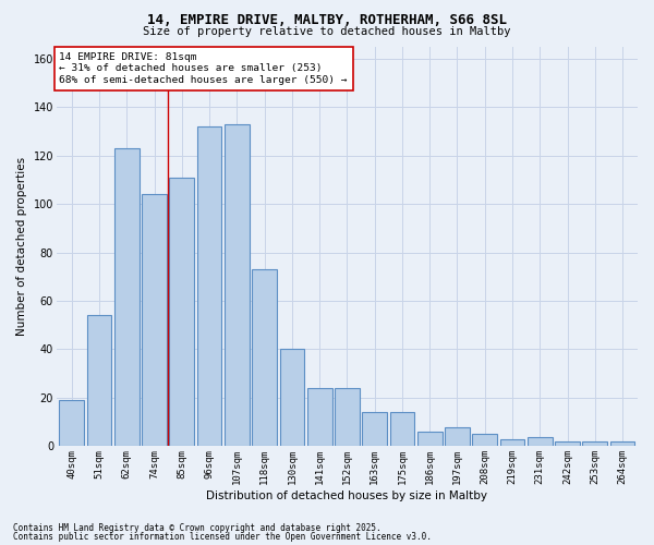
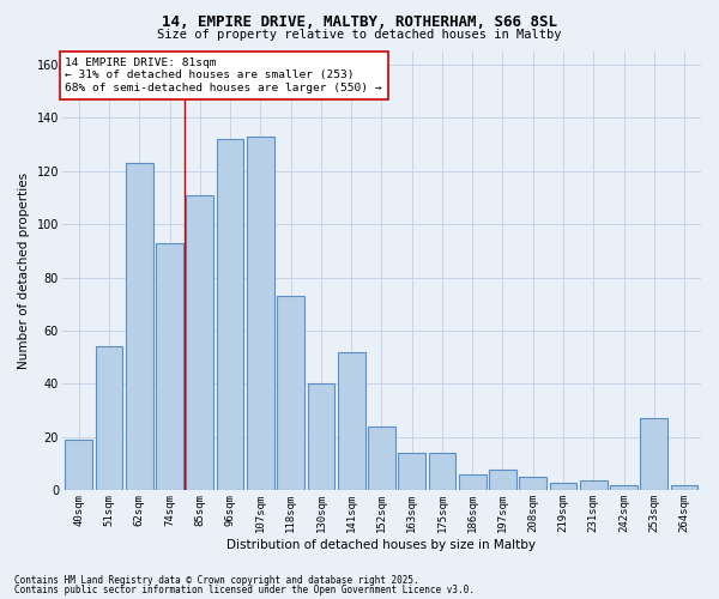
74sqm: 104 -> 93
141sqm: 24 -> 52
253sqm: 2 -> 27
